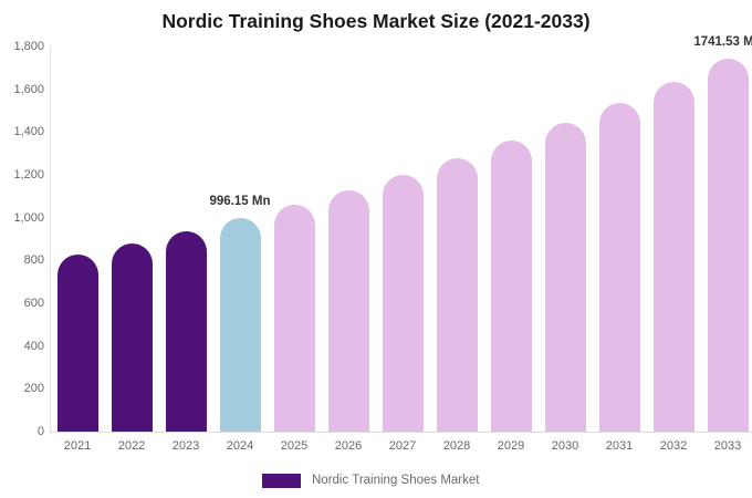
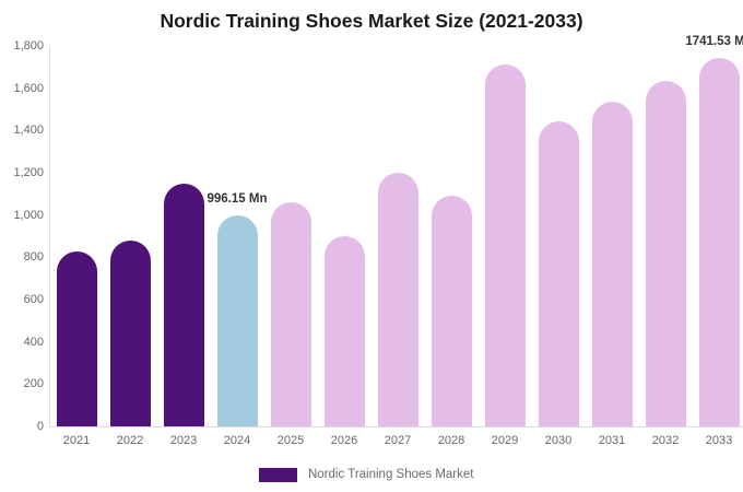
2023: 940 -> 1150
2026: 1130 -> 900
2028: 1280 -> 1090
2029: 1360 -> 1710
